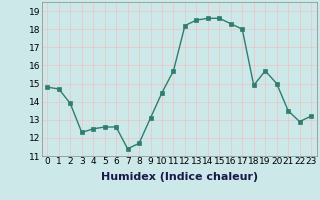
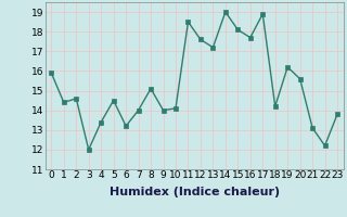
0: 14.8 -> 15.9
1: 14.7 -> 14.4
2: 13.9 -> 14.6
3: 12.3 -> 12.0
4: 12.5 -> 13.4
5: 12.6 -> 14.5
6: 12.6 -> 13.2
7: 11.4 -> 14.0
8: 11.7 -> 15.1
9: 13.1 -> 14.0
10: 14.5 -> 14.1
11: 15.7 -> 18.5
12: 18.2 -> 17.6
13: 18.5 -> 17.2
14: 18.6 -> 19.0
15: 18.6 -> 18.1
16: 18.3 -> 17.7
17: 18.0 -> 18.9
18: 14.9 -> 14.2
19: 15.7 -> 16.2
20: 15.0 -> 15.6
21: 13.5 -> 13.1
22: 12.9 -> 12.2
23: 13.2 -> 13.8
